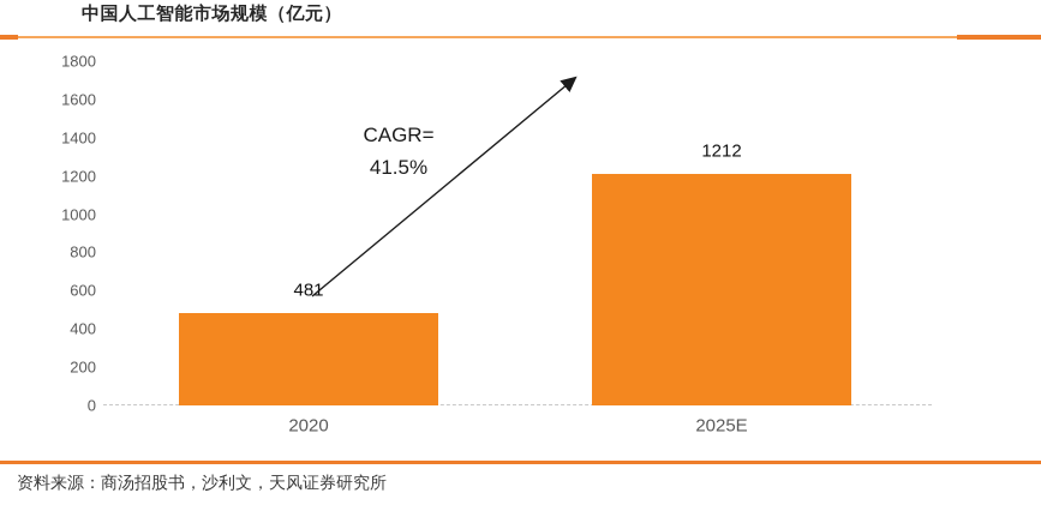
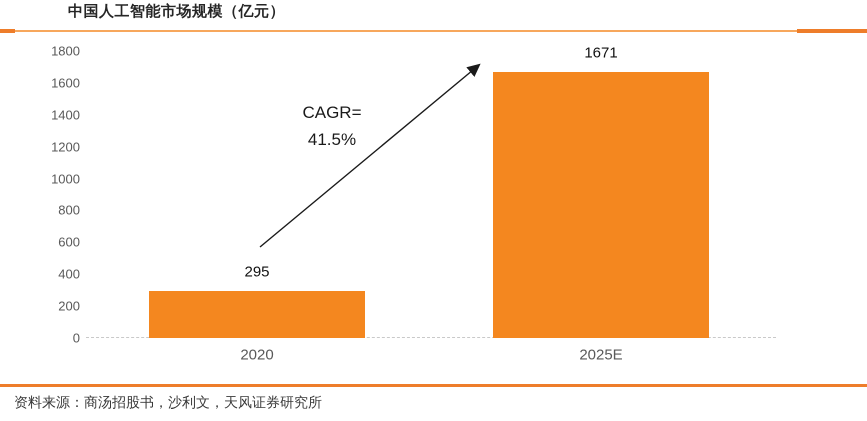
2020: 481 -> 295
2025E: 1212 -> 1671
